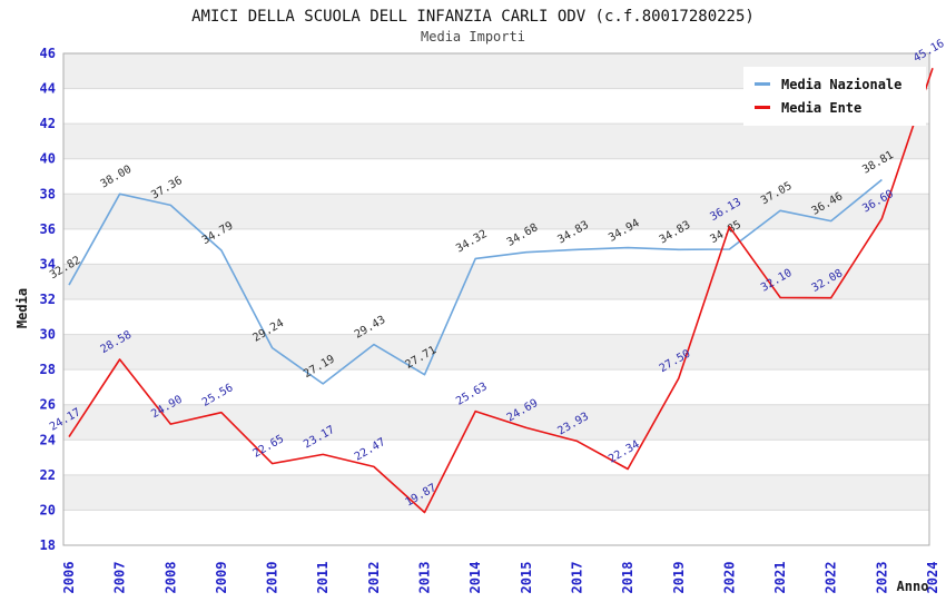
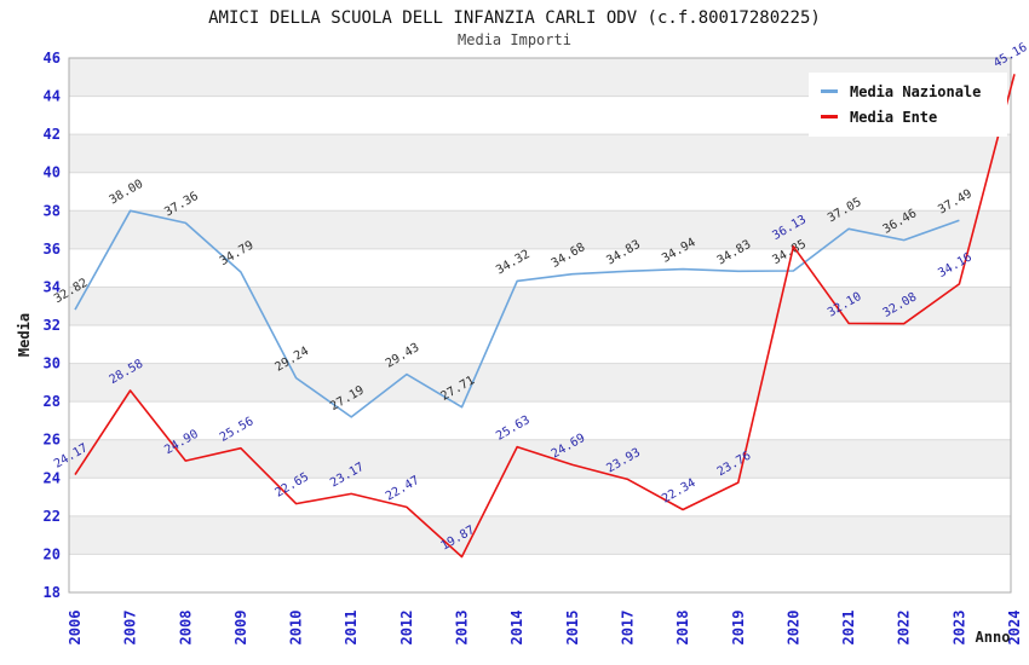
Media Ente/2019: 27.50 -> 23.76
Media Nazionale/2023: 38.81 -> 37.49
Media Ente/2023: 36.60 -> 34.16
